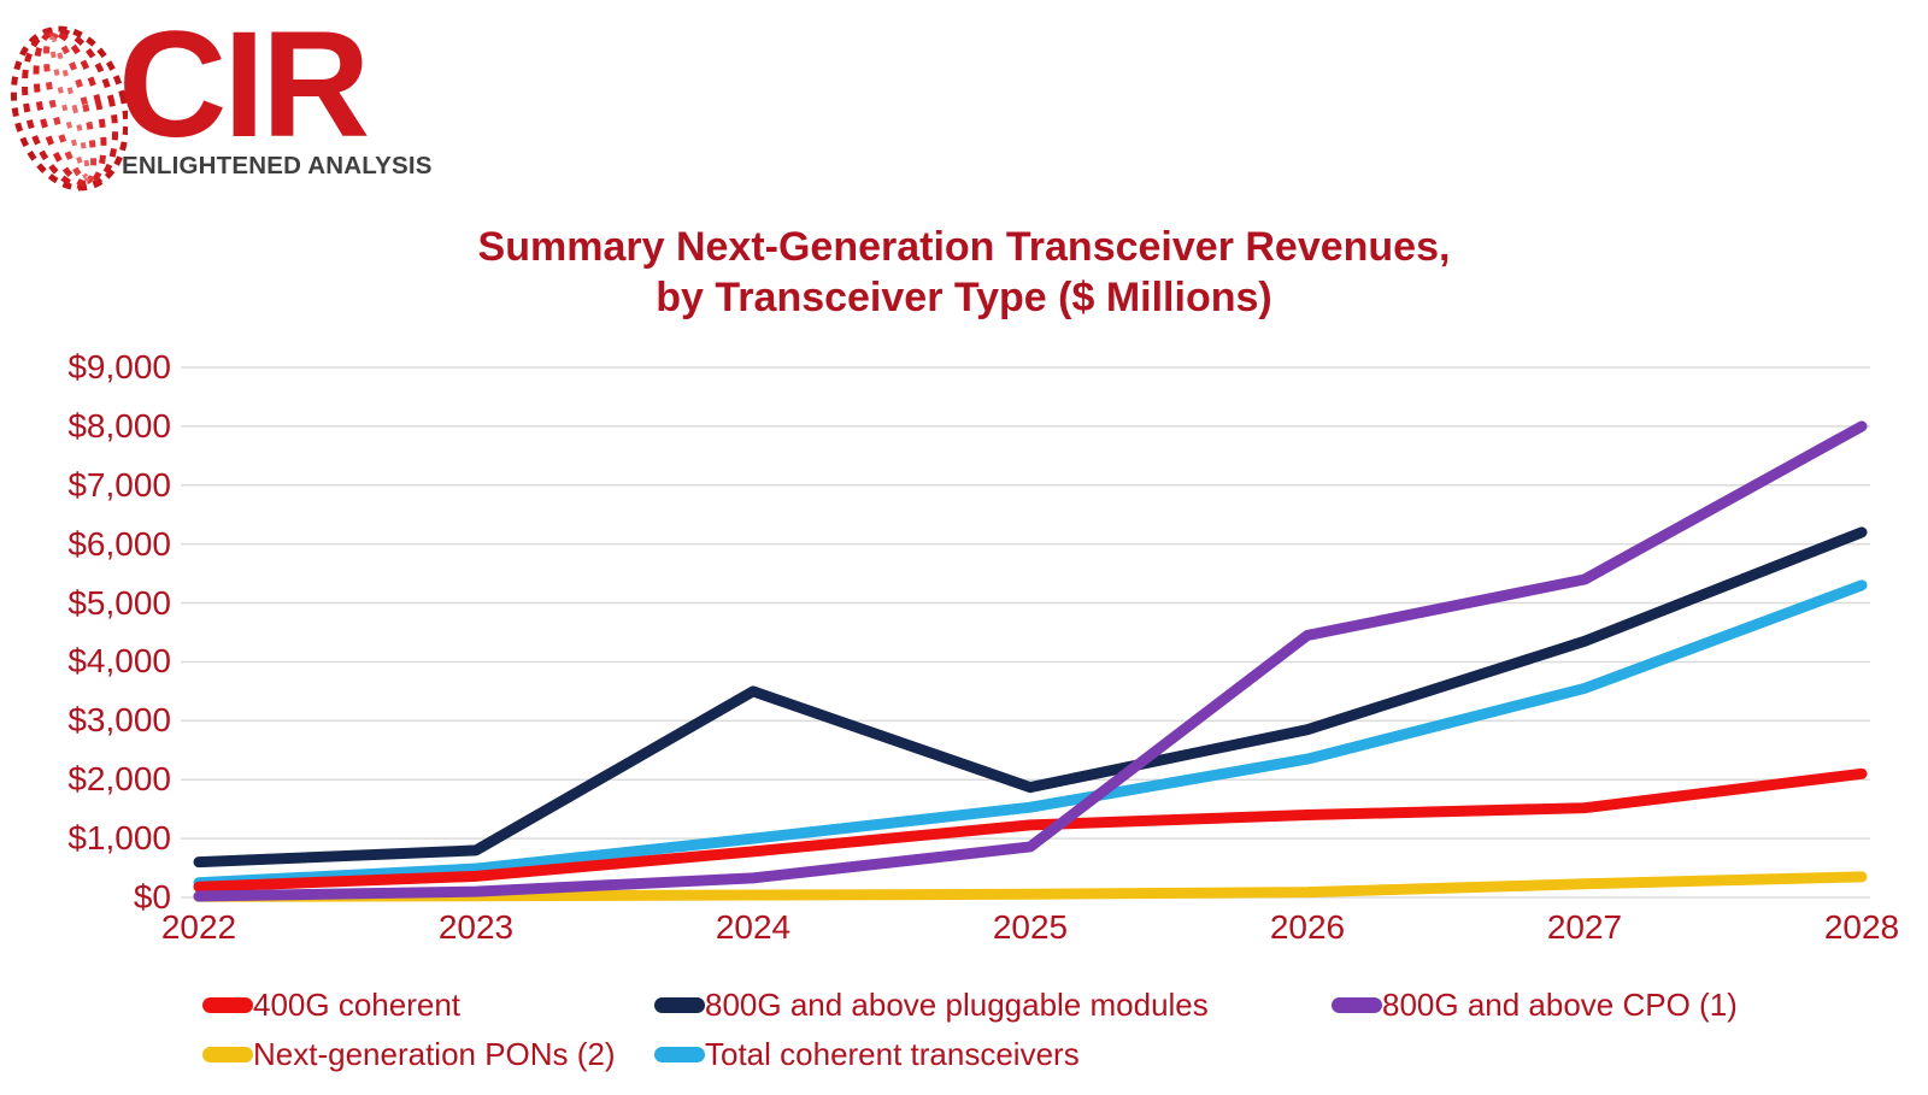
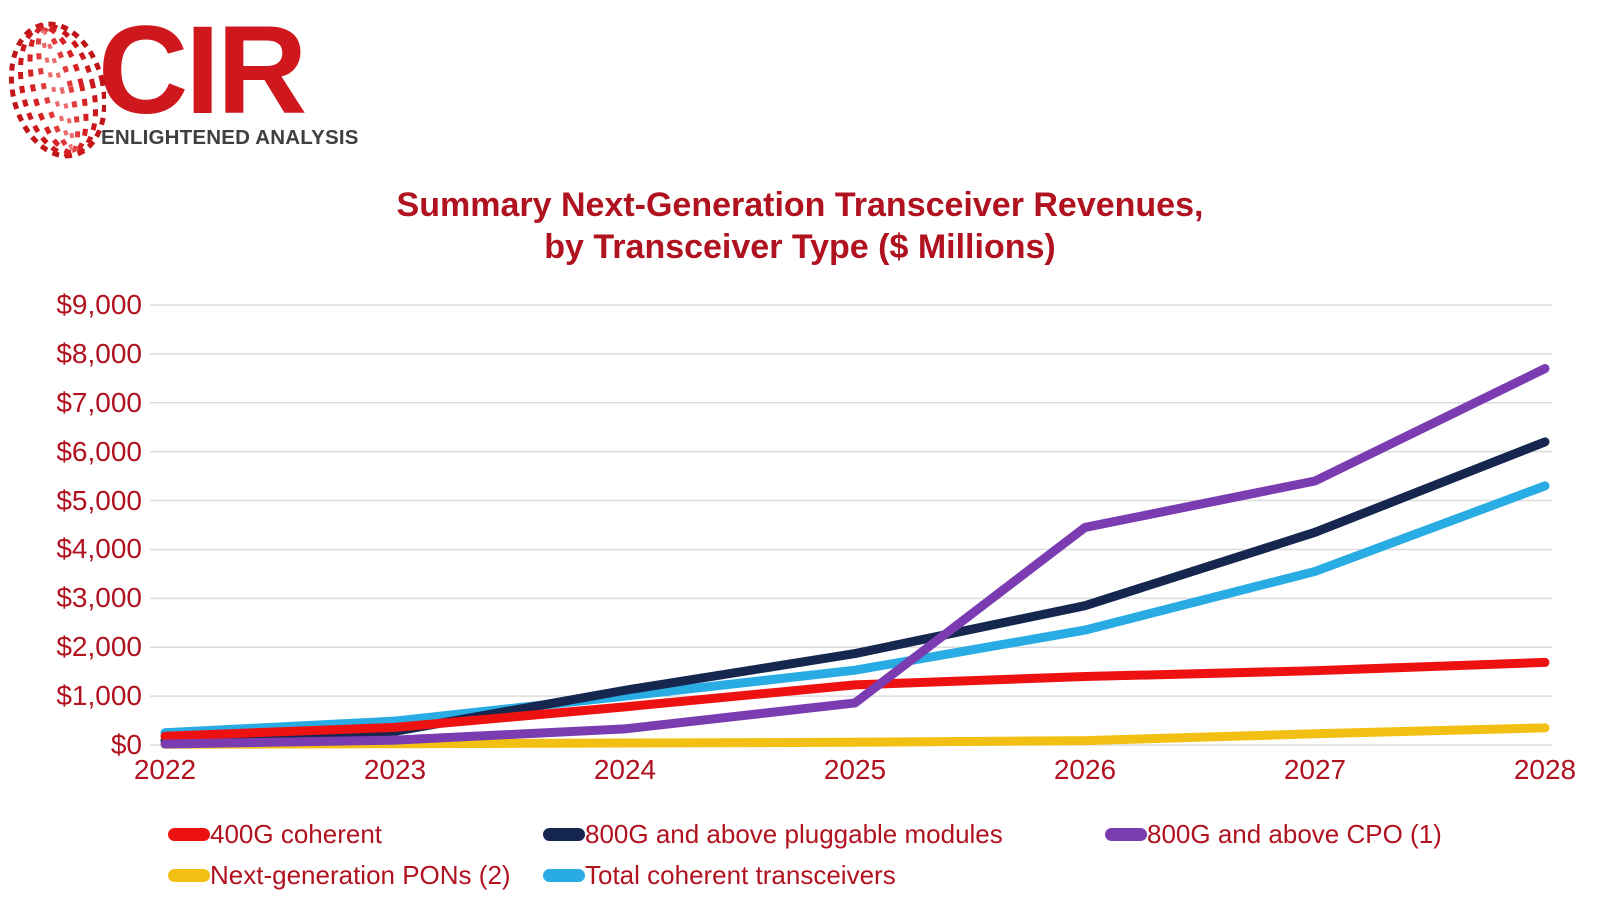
800G and above pluggable modules/2022: $600 -> $100
800G and above pluggable modules/2023: $800 -> $300
800G and above pluggable modules/2024: $3500 -> $1100
400G coherent/2028: $2100 -> $1700
800G and above CPO (1)/2028: $8000 -> $7700
